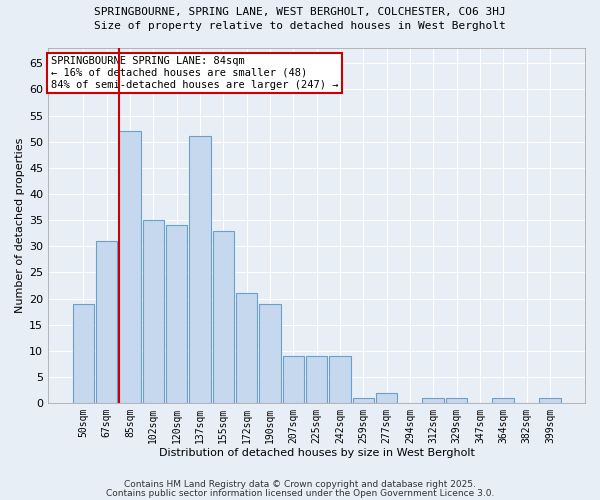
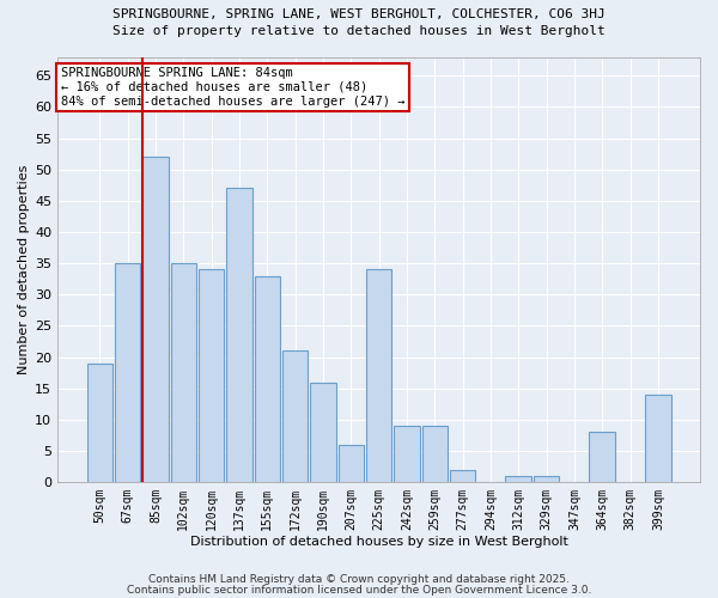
67sqm: 31 -> 35
137sqm: 51 -> 47
190sqm: 19 -> 16
207sqm: 9 -> 6
225sqm: 9 -> 34
259sqm: 1 -> 9
364sqm: 1 -> 8
399sqm: 1 -> 14
